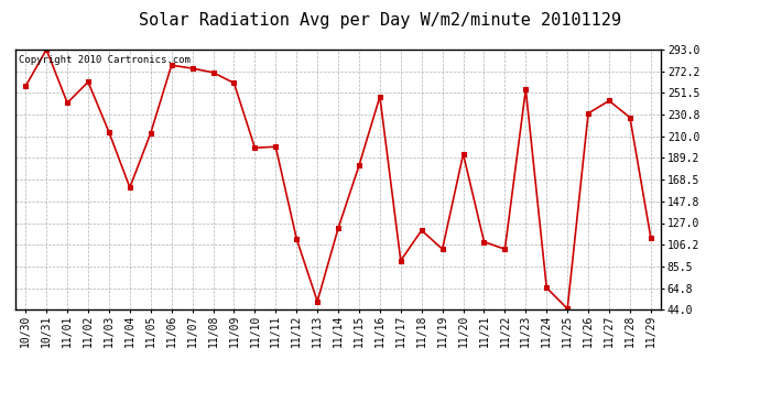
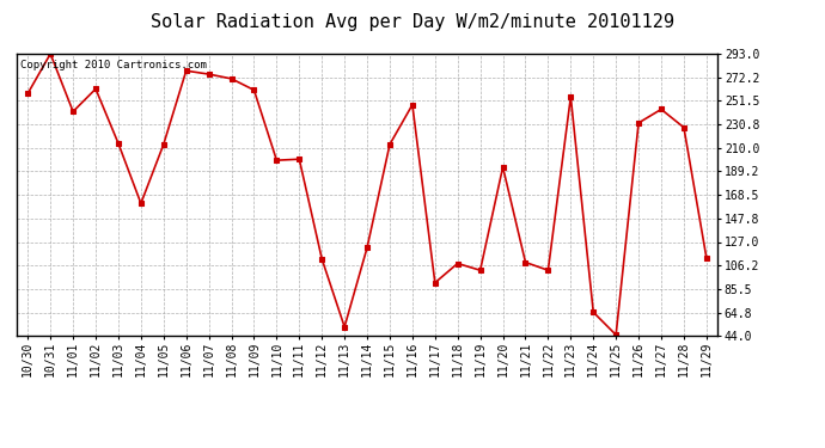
11/15: 182 -> 213
11/18: 120 -> 108
